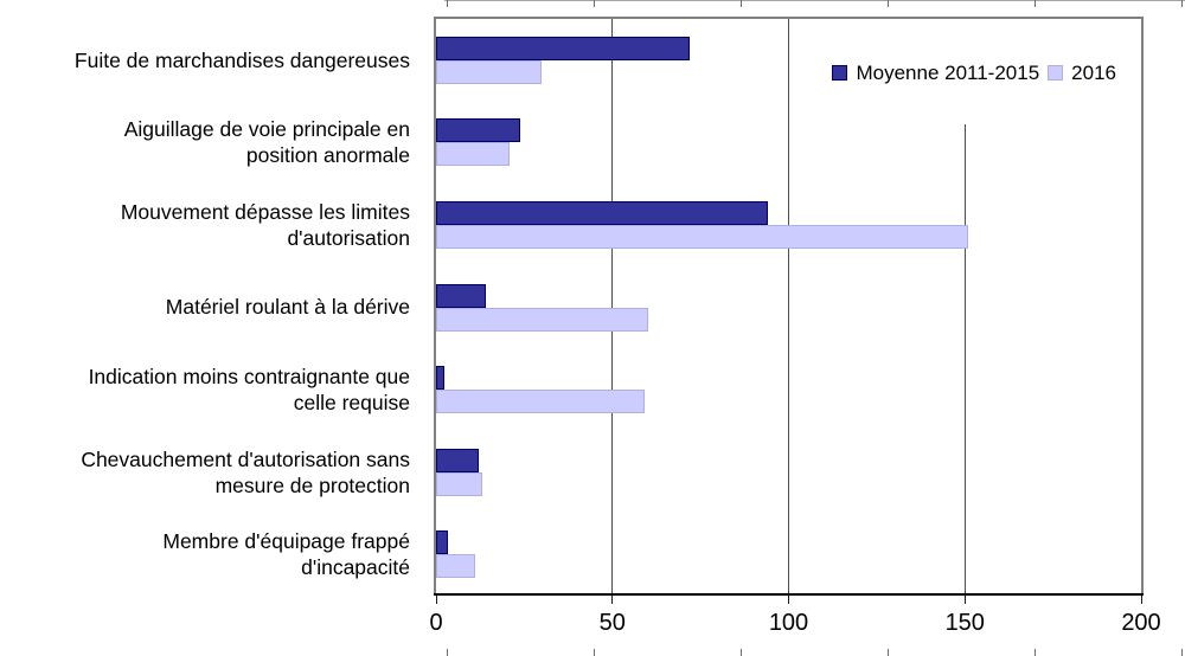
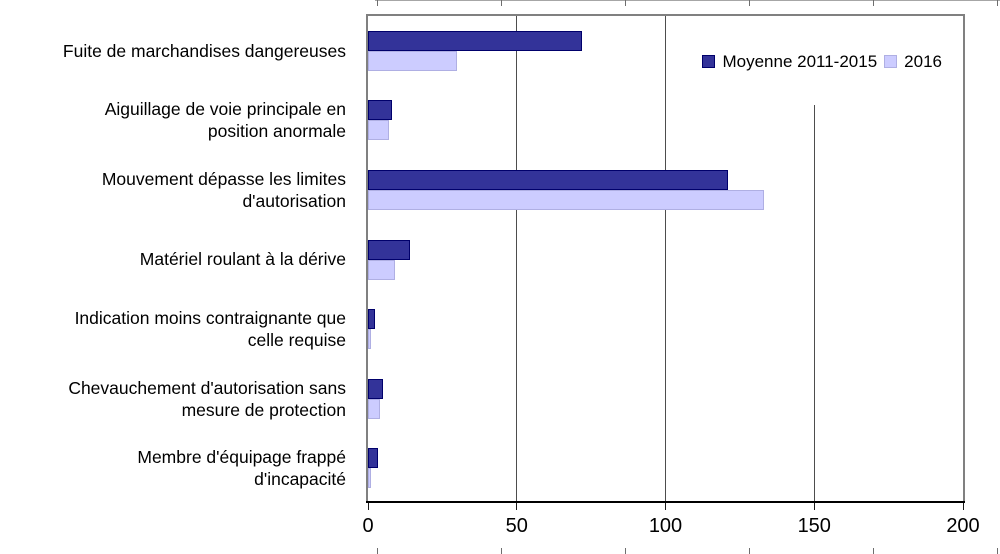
Moyenne 2011-2015/Aiguillage de voie principale en position anormale: 24 -> 8
2016/Aiguillage de voie principale en position anormale: 21 -> 7
Moyenne 2011-2015/Mouvement dépasse les limites d'autorisation: 94 -> 121
2016/Mouvement dépasse les limites d'autorisation: 151 -> 133
2016/Matériel roulant à la dérive: 60 -> 9
2016/Indication moins contraignante que celle requise: 59 -> 1
Moyenne 2011-2015/Chevauchement d'autorisation sans mesure de protection: 12 -> 5
2016/Chevauchement d'autorisation sans mesure de protection: 13 -> 4
2016/Membre d'équipage frappé d'incapacité: 11 -> 1
